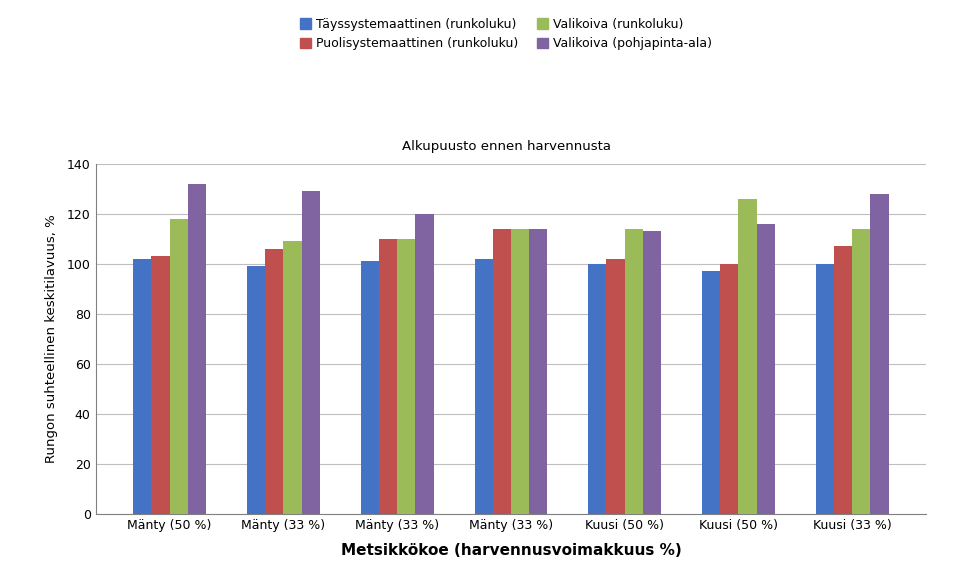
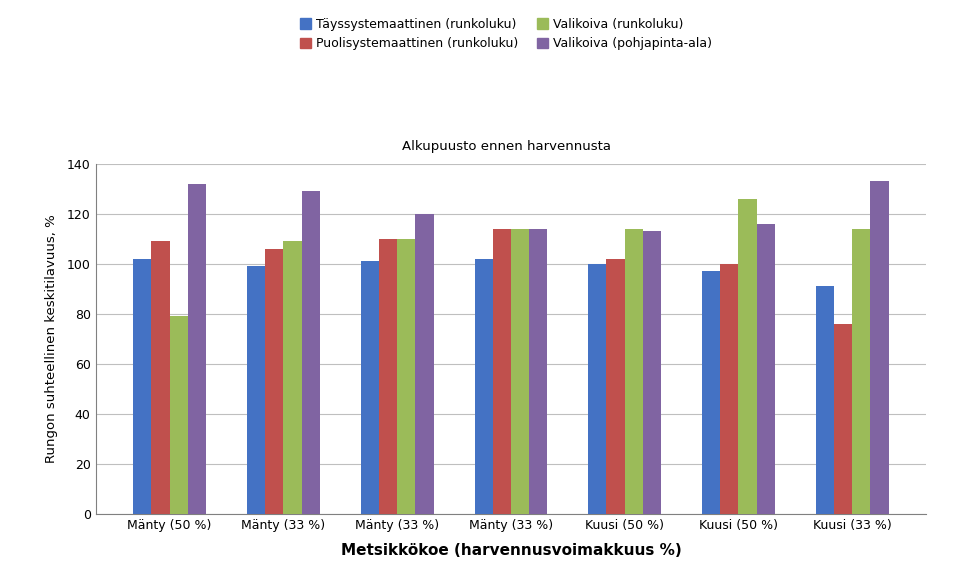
Puolisystemaattinen (runkoluku)/Mänty (50 %): 103 -> 109
Valikoiva (runkoluku)/Mänty (50 %): 118 -> 79
Täyssystemaattinen (runkoluku)/Kuusi (33 %): 100 -> 91
Puolisystemaattinen (runkoluku)/Kuusi (33 %): 107 -> 76
Valikoiva (pohjapinta-ala)/Kuusi (33 %): 128 -> 133
